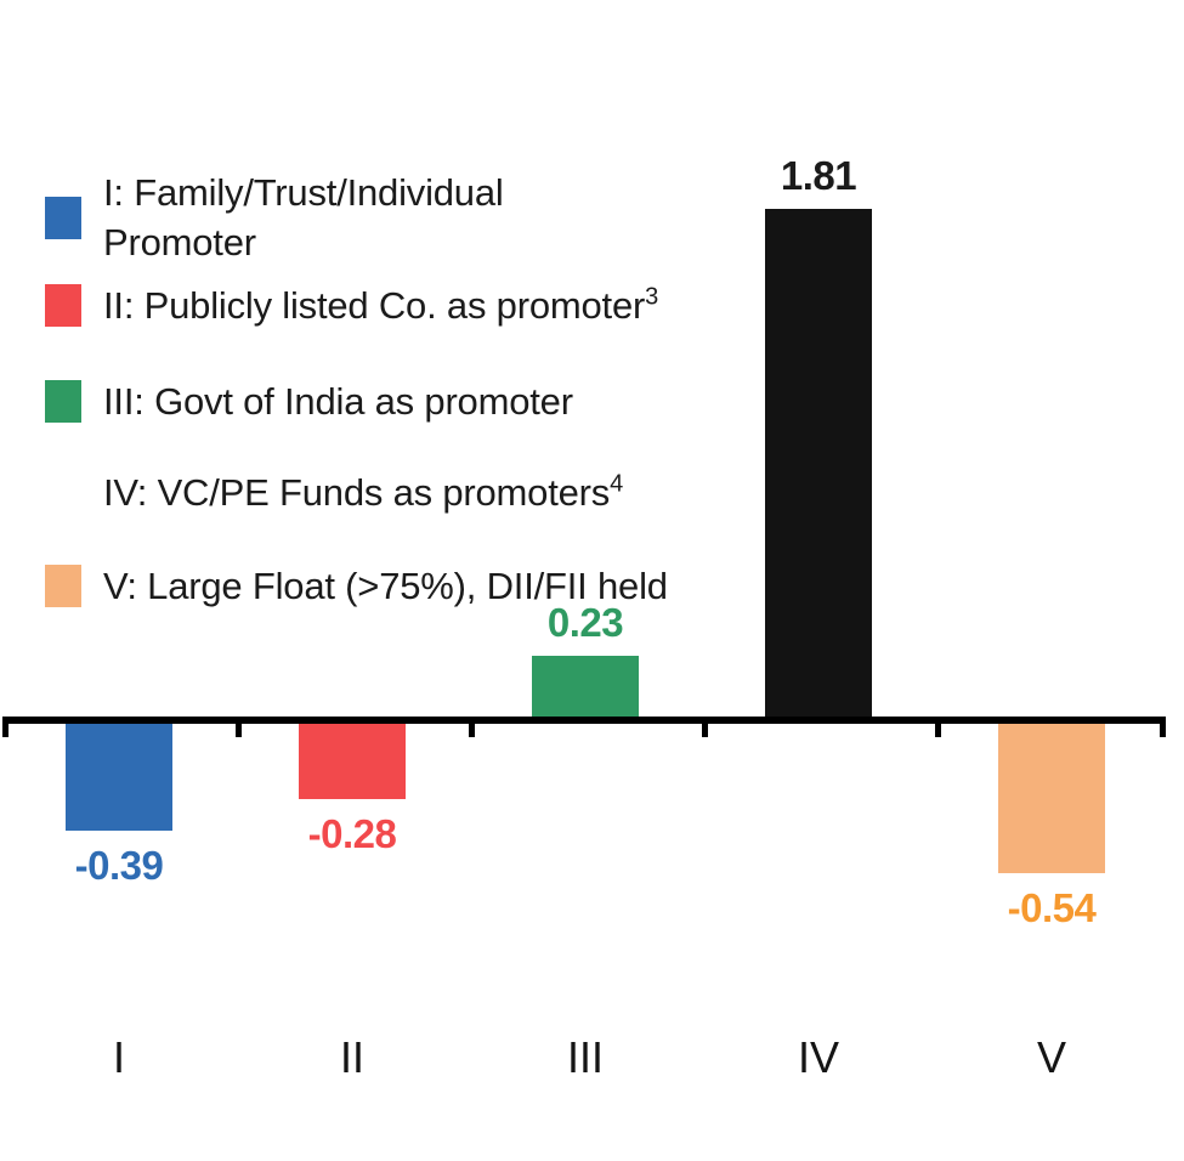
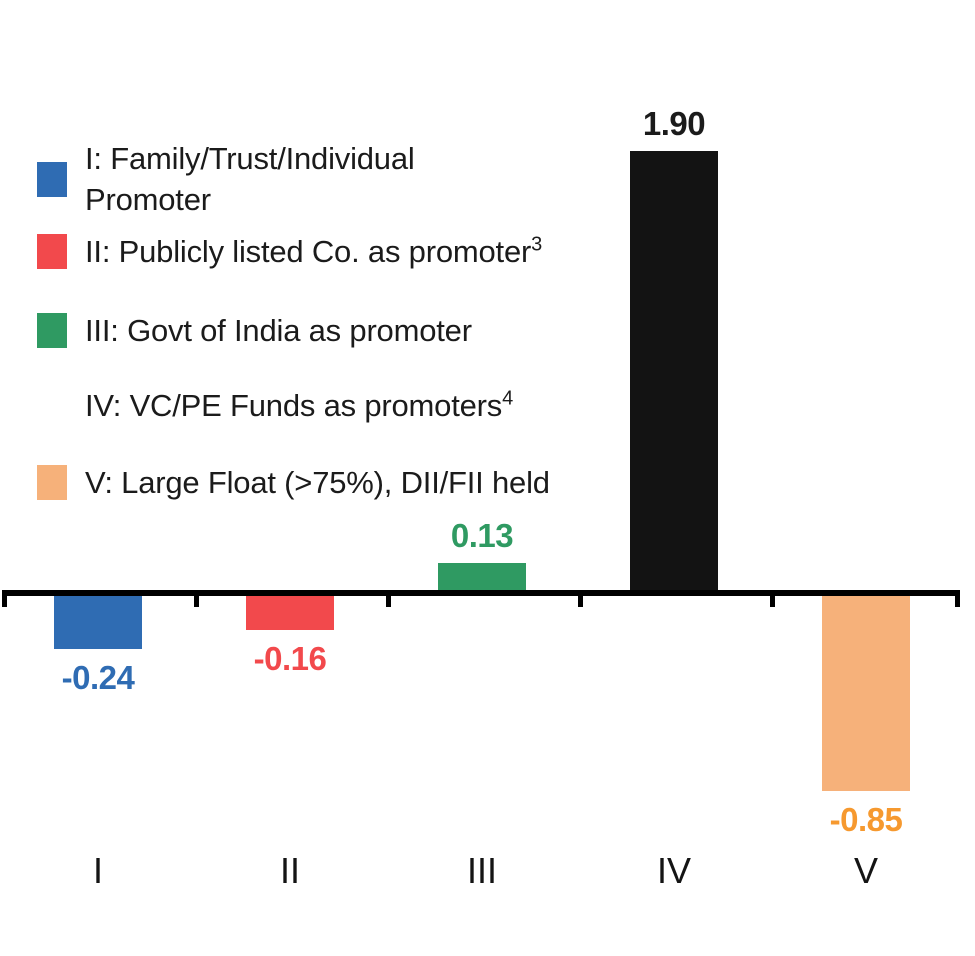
I: -0.39 -> -0.24
II: -0.28 -> -0.16
III: 0.23 -> 0.13
IV: 1.81 -> 1.90
V: -0.54 -> -0.85
